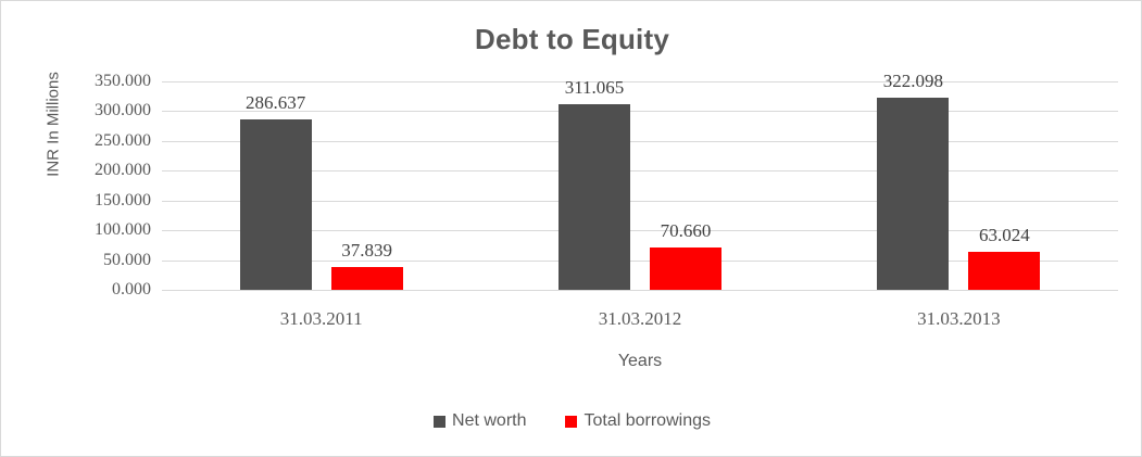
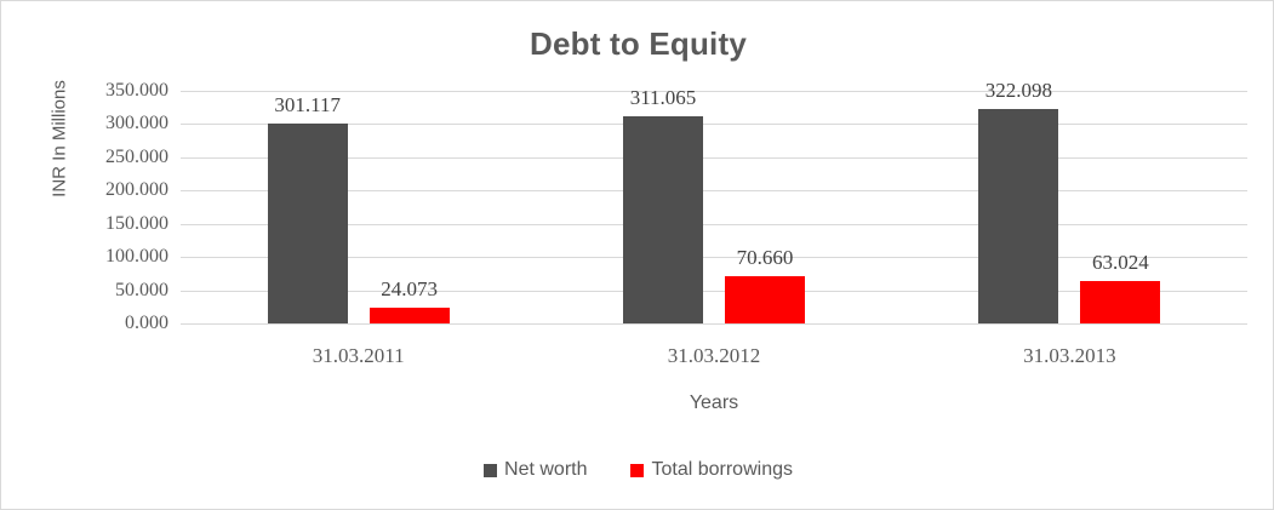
Net worth/31.03.2011: 286.637 -> 301.117
Total borrowings/31.03.2011: 37.839 -> 24.073
